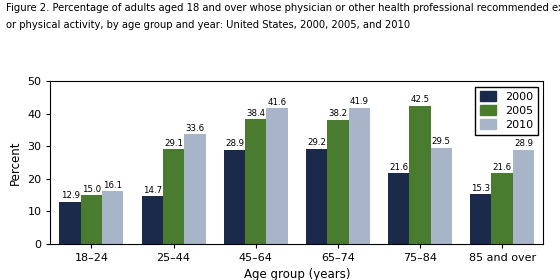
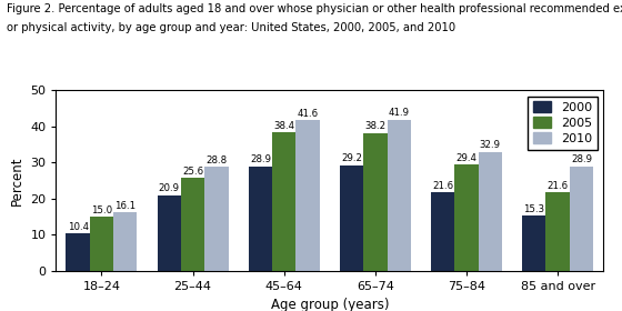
2000/18–24: 12.9 -> 10.4
2000/25–44: 14.7 -> 20.9
2005/25–44: 29.1 -> 25.6
2010/25–44: 33.6 -> 28.8
2005/75–84: 42.5 -> 29.4
2010/75–84: 29.5 -> 32.9
